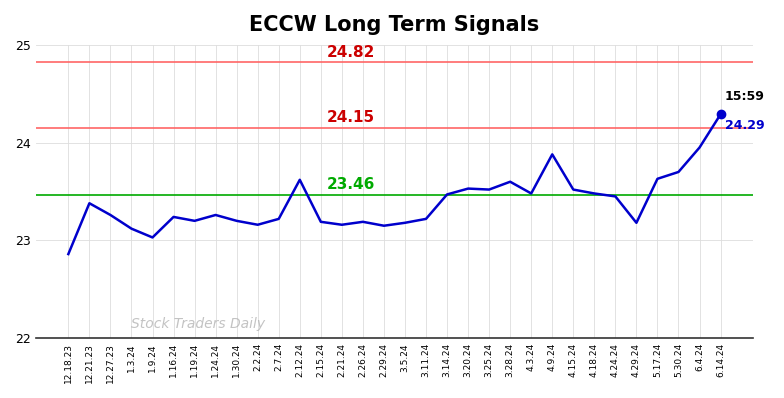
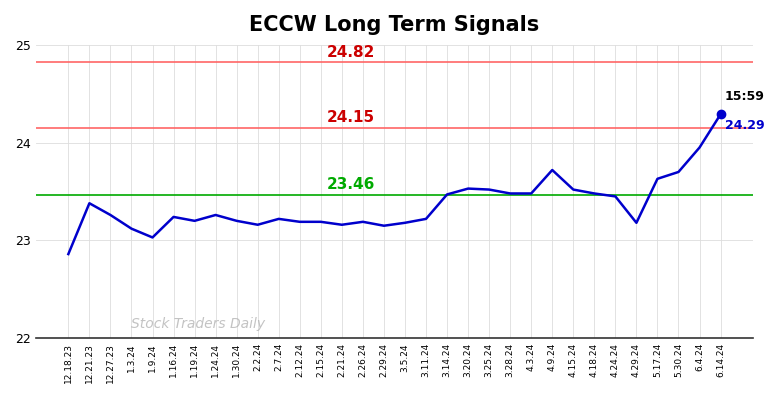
2.12.24: 23.62 -> 23.19
3.28.24: 23.60 -> 23.48
4.9.24: 23.88 -> 23.72
